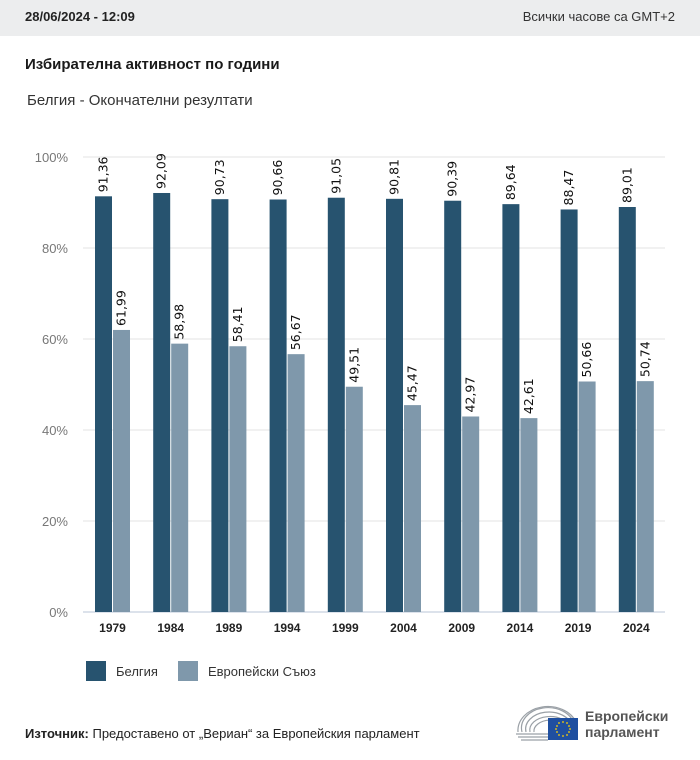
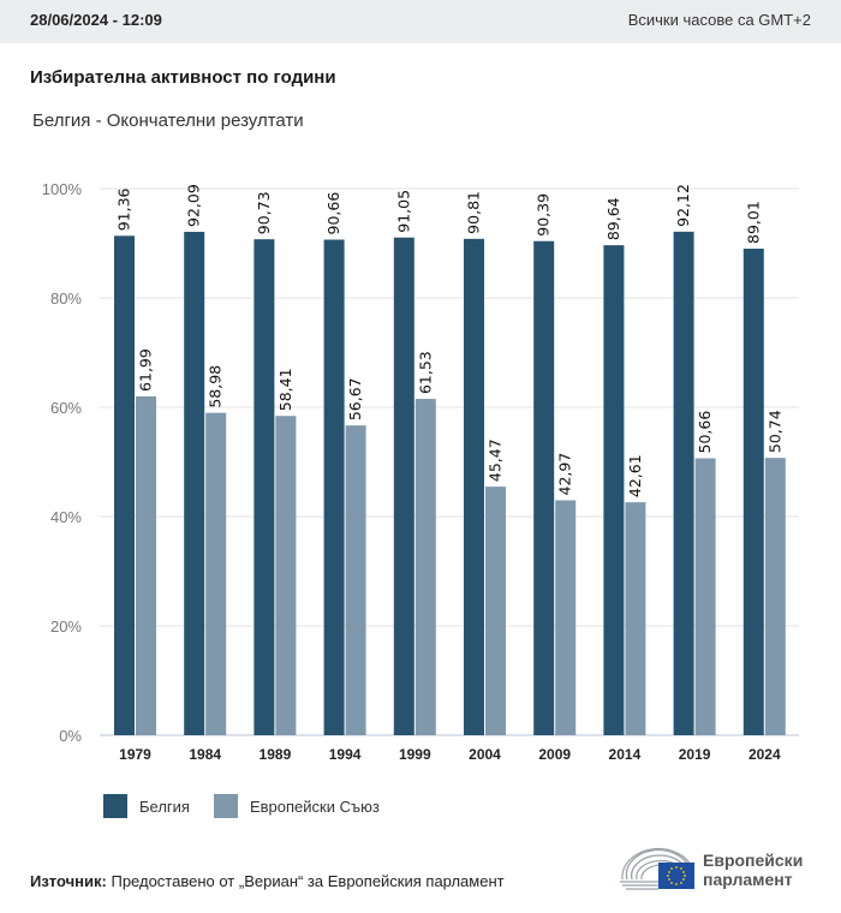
Европейски Съюз/1999: 49,51 -> 61,53
Белгия/2019: 88,47 -> 92,12
